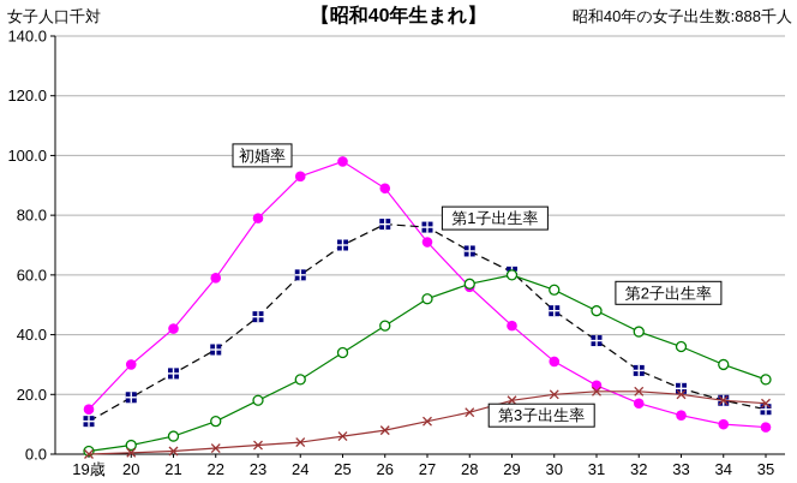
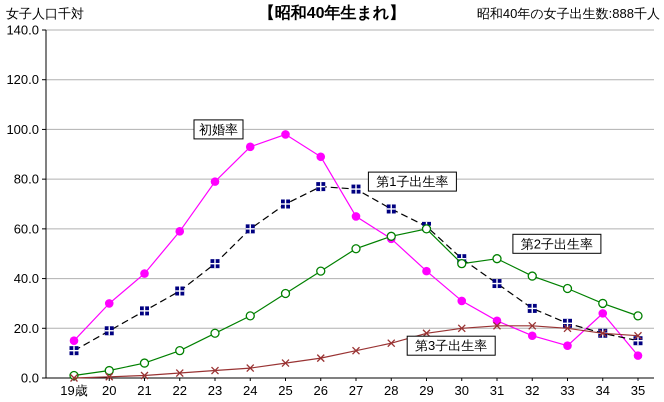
初婚率/27: 71 -> 65
第2子出生率/30: 55 -> 46
初婚率/34: 10 -> 26
